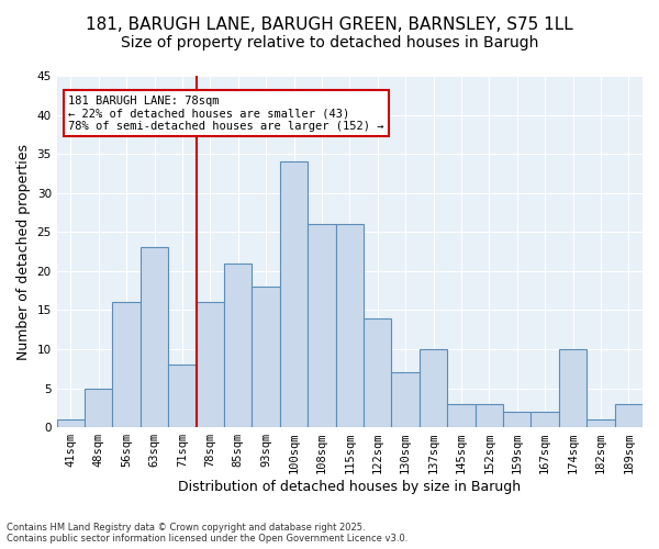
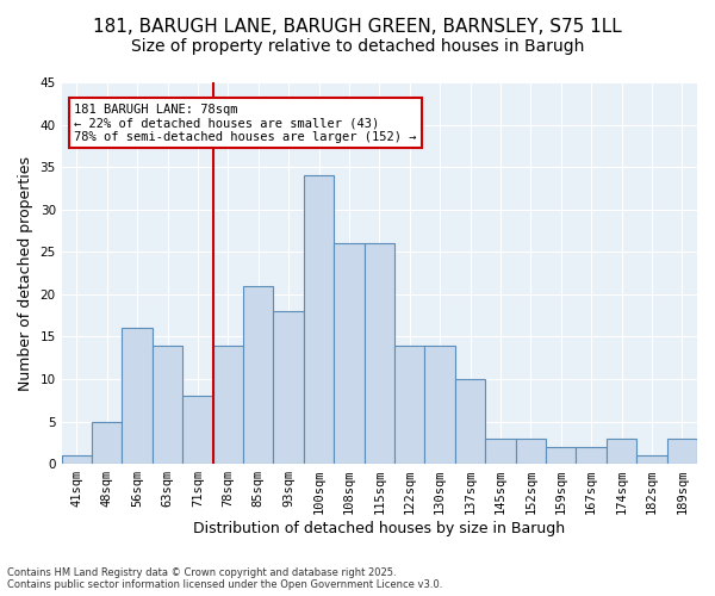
63sqm: 23 -> 14
78sqm: 16 -> 14
130sqm: 7 -> 14
174sqm: 10 -> 3
